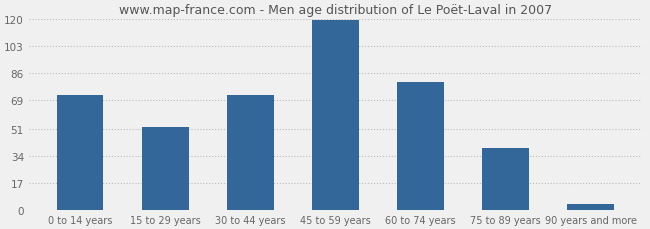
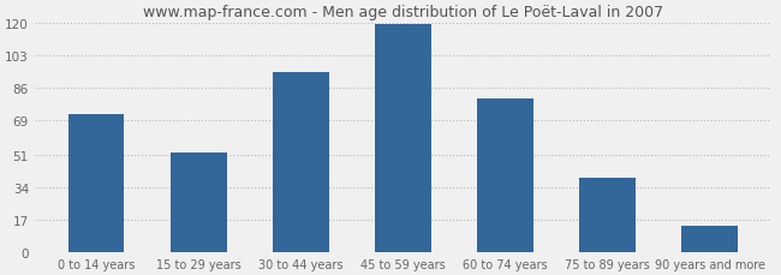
30 to 44 years: 72 -> 94
90 years and more: 4 -> 14
